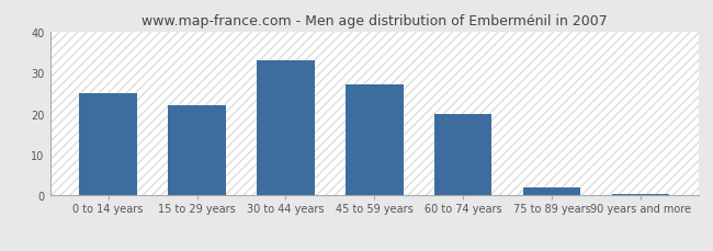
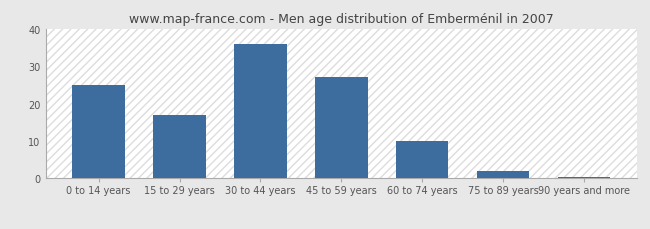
15 to 29 years: 22.0 -> 17.0
30 to 44 years: 33.0 -> 36.0
60 to 74 years: 20.0 -> 10.0
